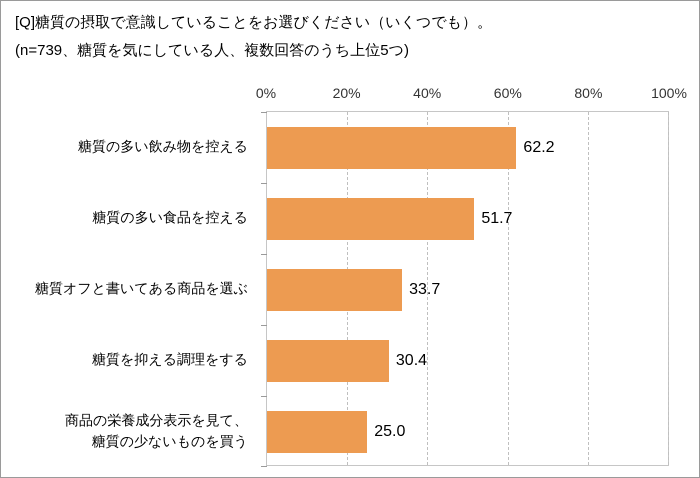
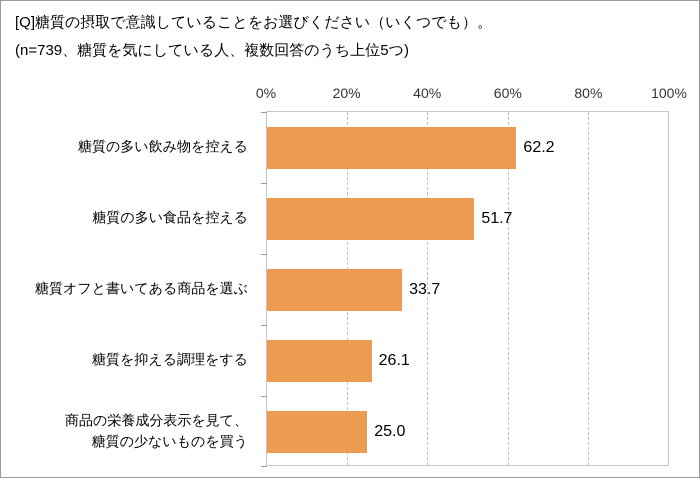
糖質を抑える調理をする: 30.4 -> 26.1
